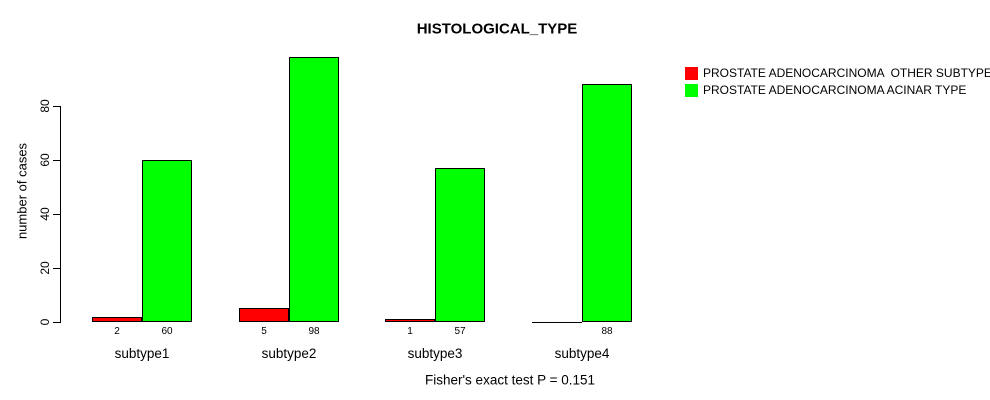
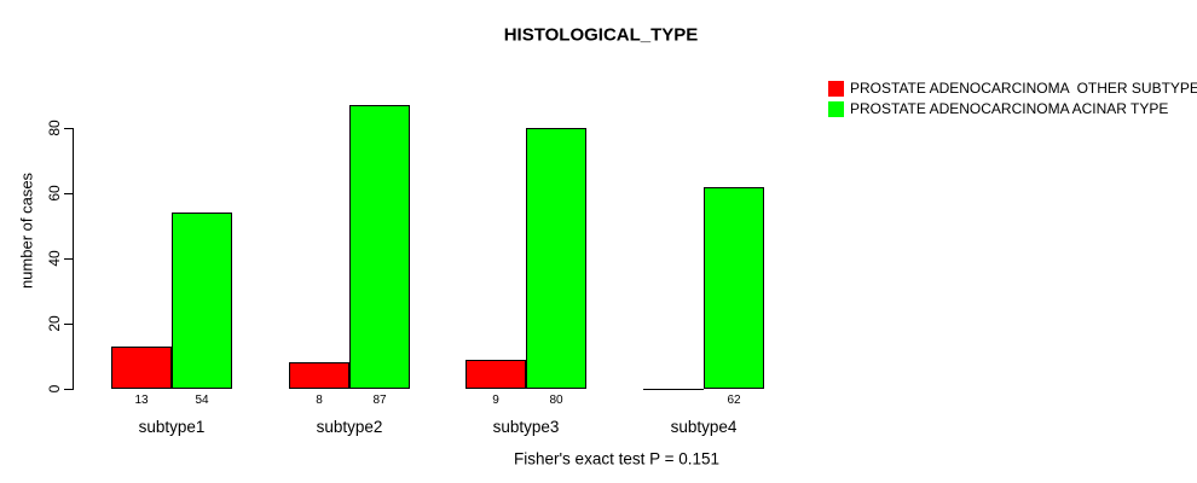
PROSTATE ADENOCARCINOMA OTHER SUBTYPE/subtype1: 2 -> 13
PROSTATE ADENOCARCINOMA ACINAR TYPE/subtype1: 60 -> 54
PROSTATE ADENOCARCINOMA OTHER SUBTYPE/subtype2: 5 -> 8
PROSTATE ADENOCARCINOMA ACINAR TYPE/subtype2: 98 -> 87
PROSTATE ADENOCARCINOMA OTHER SUBTYPE/subtype3: 1 -> 9
PROSTATE ADENOCARCINOMA ACINAR TYPE/subtype3: 57 -> 80
PROSTATE ADENOCARCINOMA ACINAR TYPE/subtype4: 88 -> 62
